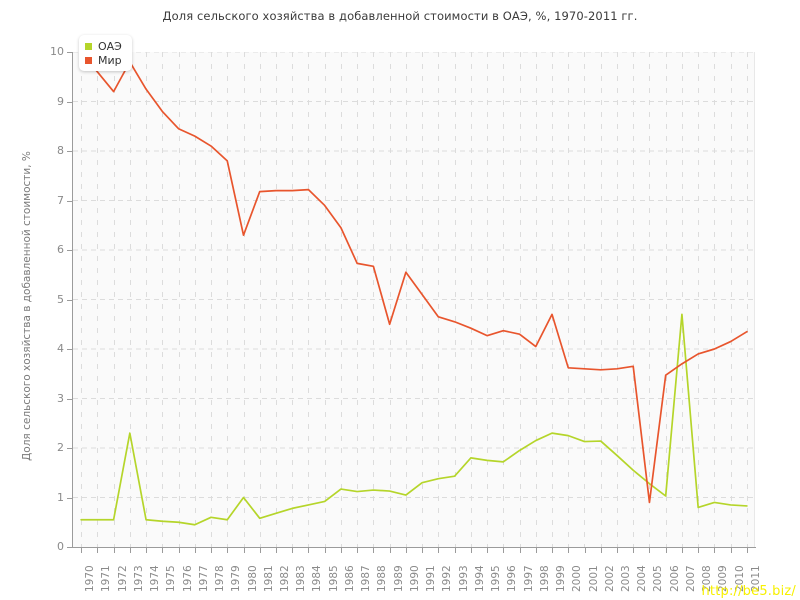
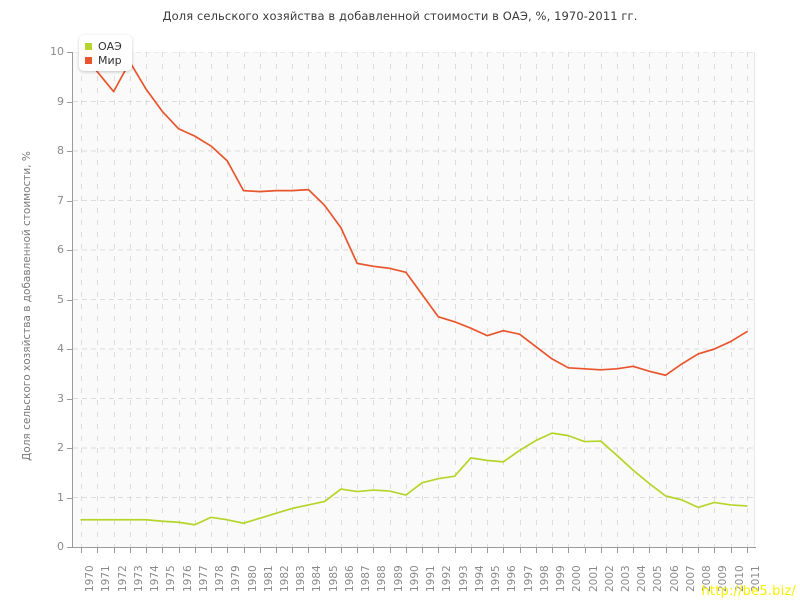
ОАЭ/1973: 2.3 -> 0.6
ОАЭ/1980: 1.0 -> 0.5
Мир/1980: 6.3 -> 7.2
Мир/1989: 4.5 -> 5.6
Мир/1999: 4.7 -> 3.8
Мир/2005: 0.9 -> 3.5
ОАЭ/2007: 4.7 -> 0.9
